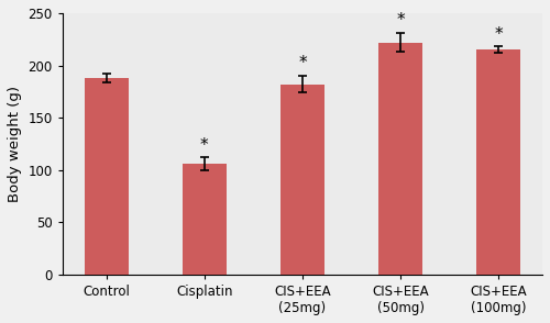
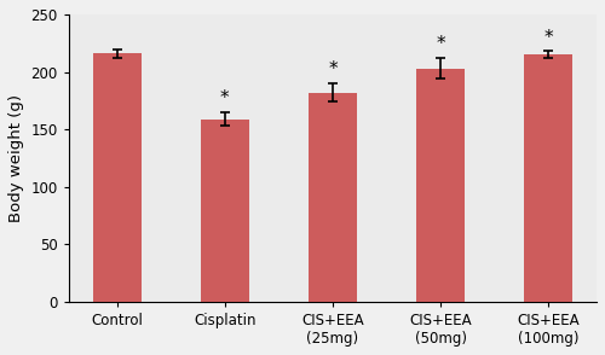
Control: 188 -> 216
Cisplatin: 106 -> 159
CIS+EEA (50mg): 222 -> 203
